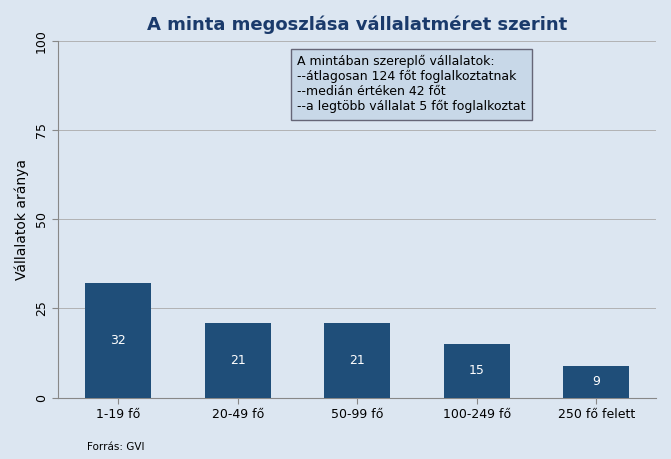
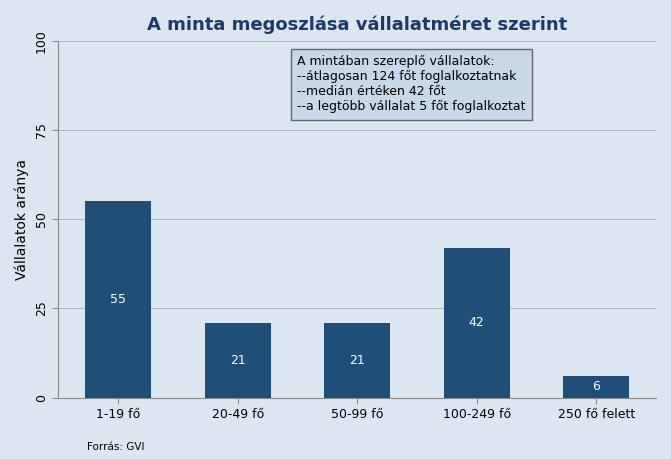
1-19 fő: 32 -> 55
100-249 fő: 15 -> 42
250 fő felett: 9 -> 6
